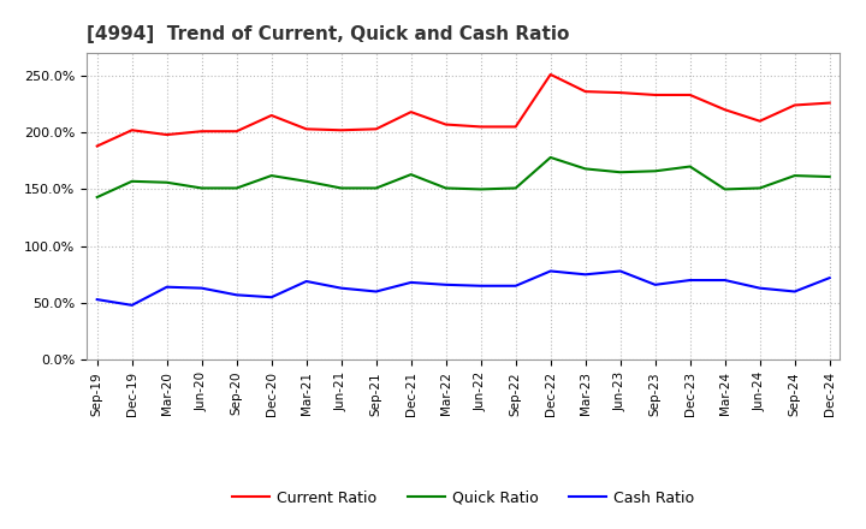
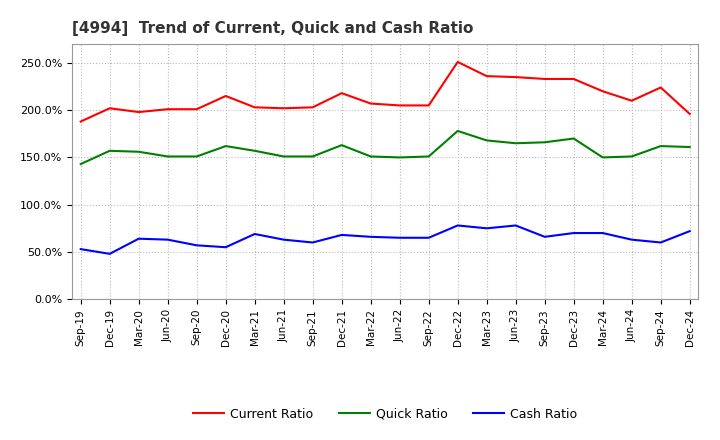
Current Ratio/Dec-24: 226% -> 196%
